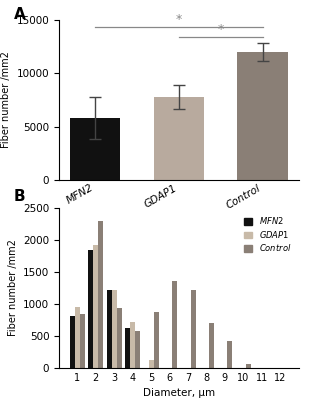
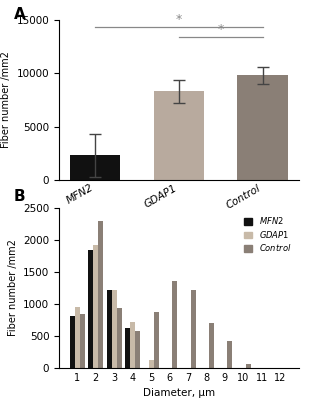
MFN2: 5800 -> 2300
GDAP1: 7800 -> 8300
Control: 12000 -> 9800
